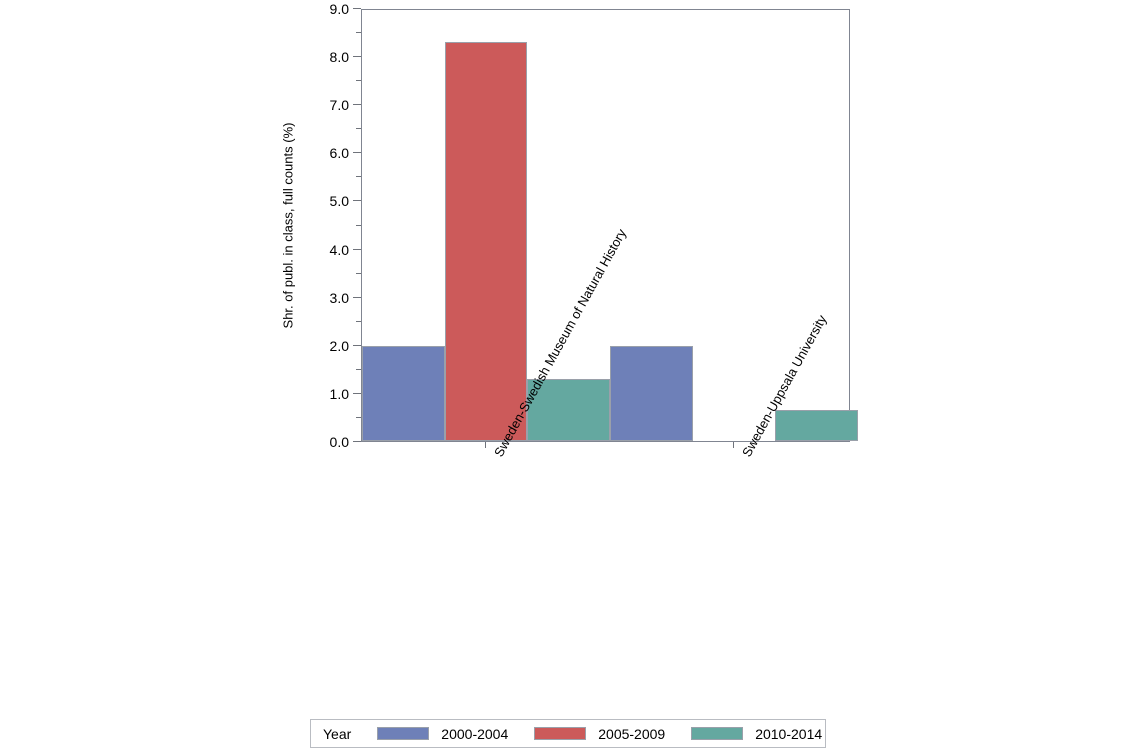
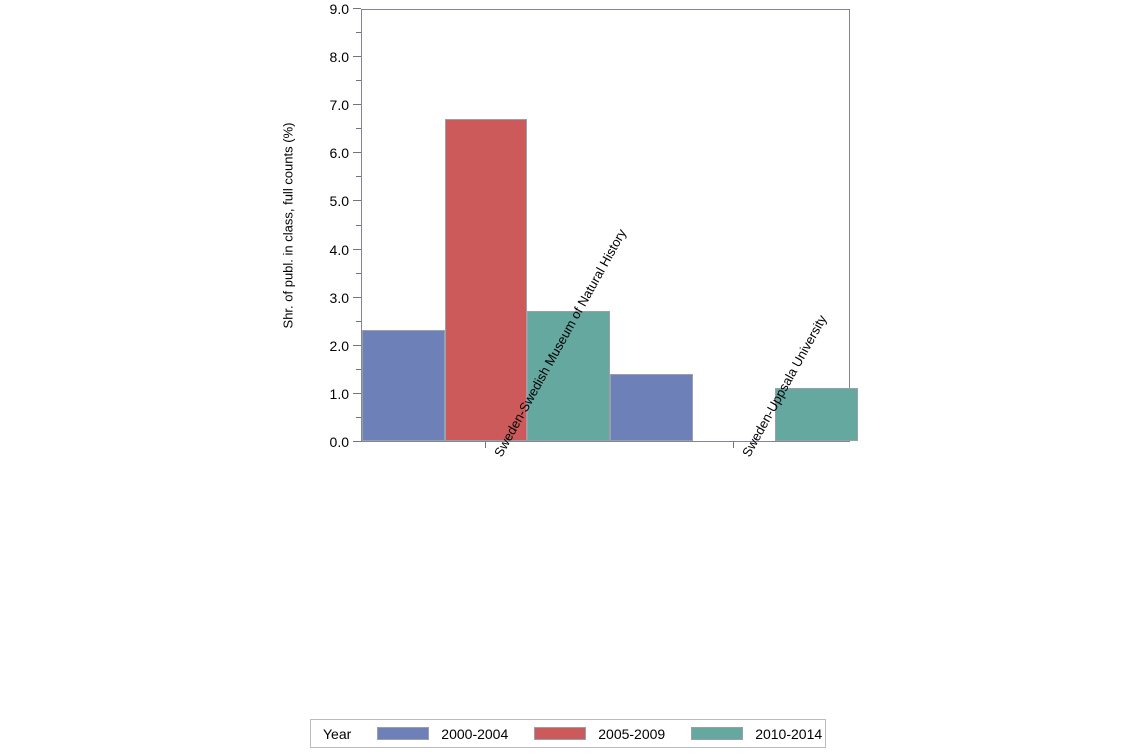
2000-2004/Sweden-Swedish Museum of Natural History: 2.0 -> 2.3
2005-2009/Sweden-Swedish Museum of Natural History: 8.3 -> 6.7
2010-2014/Sweden-Swedish Museum of Natural History: 1.3 -> 2.7
2000-2004/Sweden-Uppsala University: 2.0 -> 1.4
2010-2014/Sweden-Uppsala University: 0.7 -> 1.1
